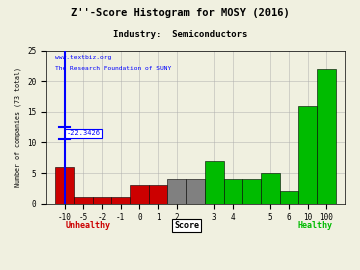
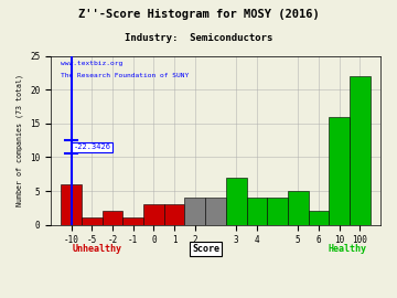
-2: 1 -> 2
